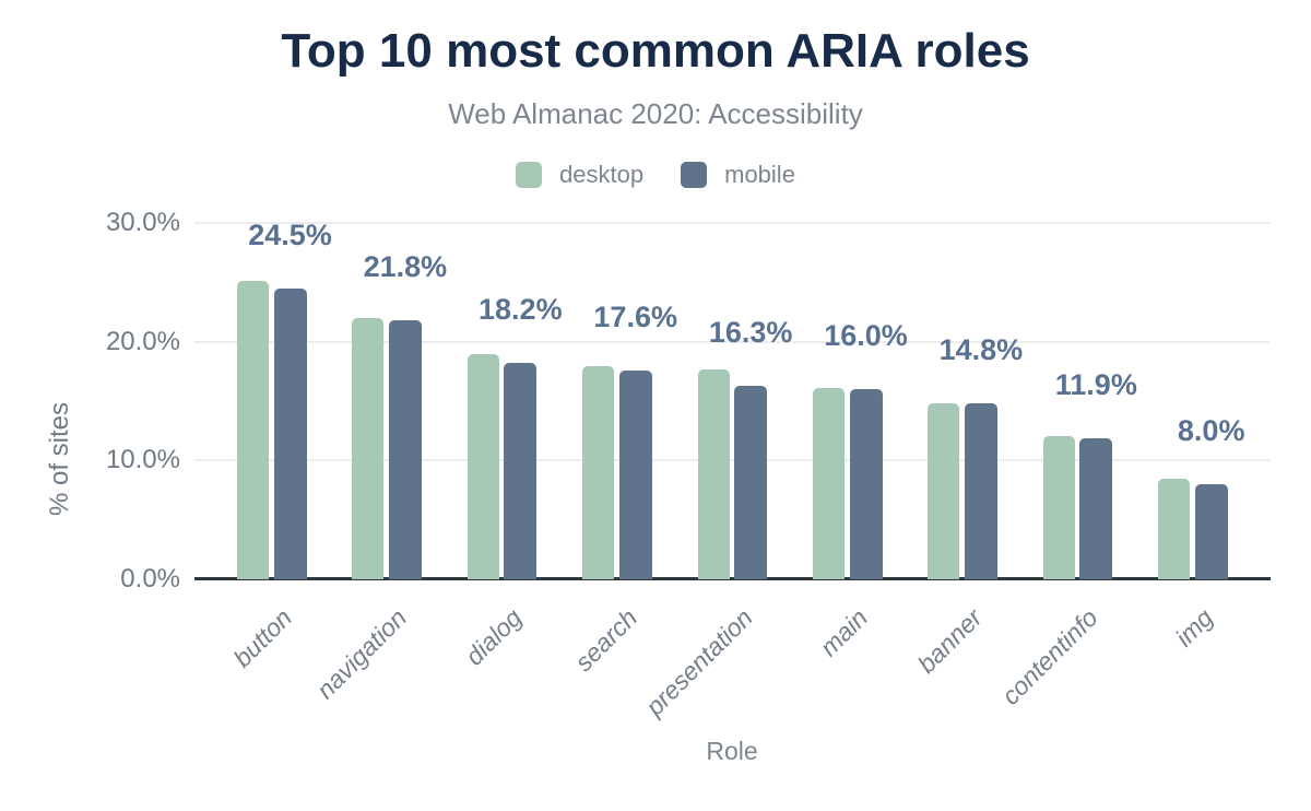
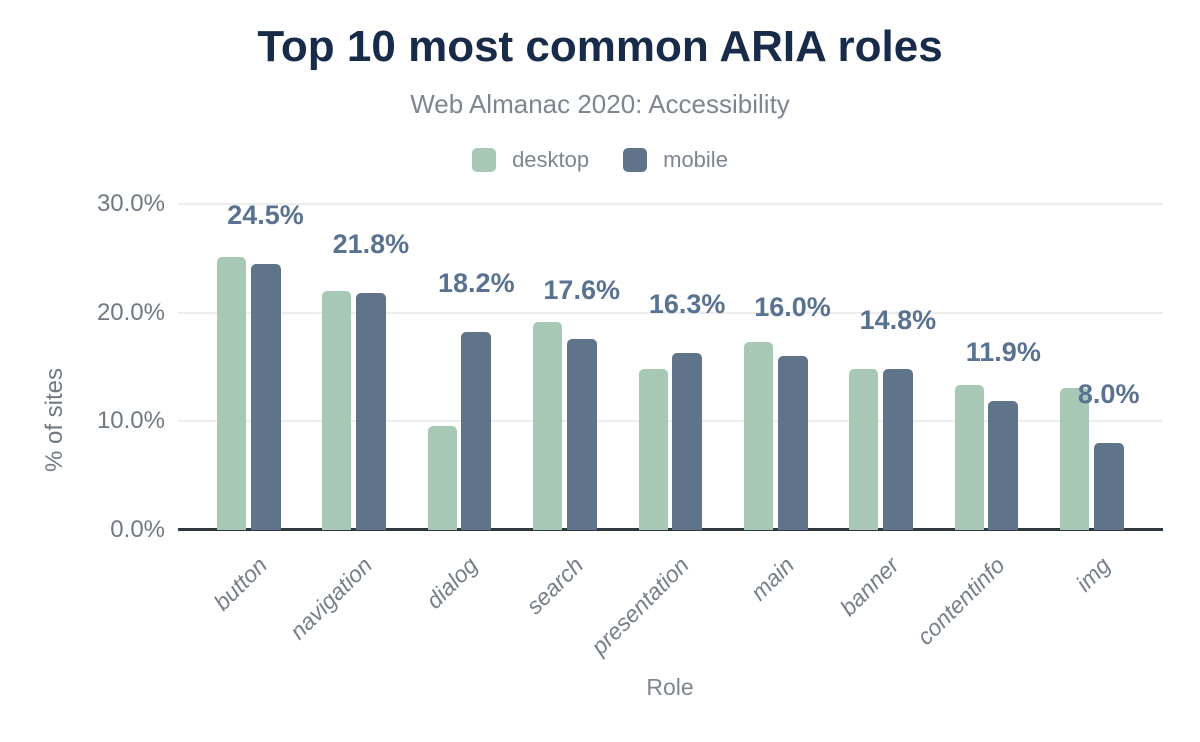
desktop/dialog: 19.0% -> 9.6%
desktop/search: 17.9% -> 19.1%
desktop/presentation: 17.7% -> 14.8%
desktop/main: 16.1% -> 17.3%
desktop/contentinfo: 12.1% -> 13.3%
desktop/img: 8.5% -> 13.1%
